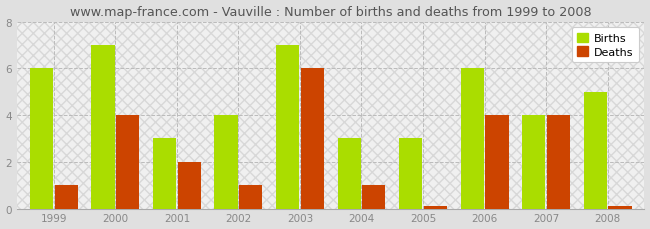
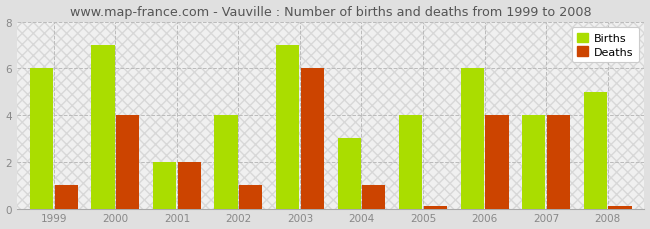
Births/2001: 3 -> 2
Births/2005: 3 -> 4
